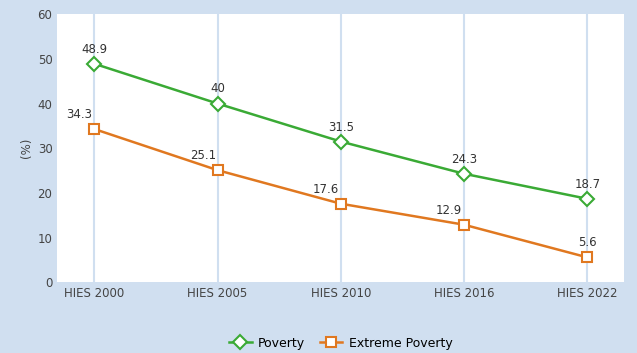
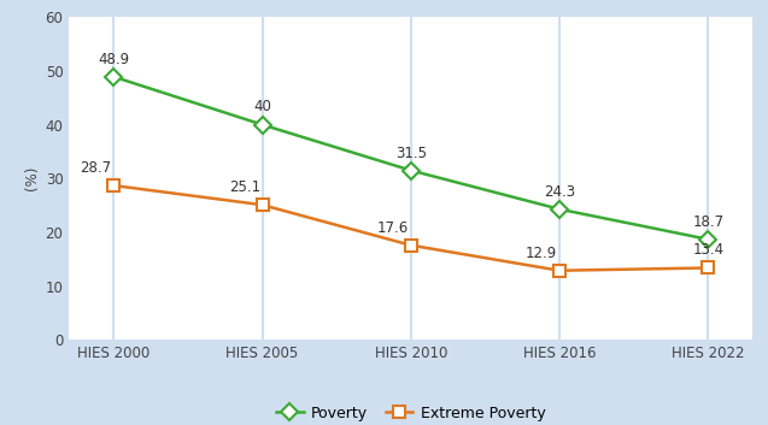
Extreme Poverty/HIES 2000: 34.3 -> 28.7
Extreme Poverty/HIES 2022: 5.6 -> 13.4
